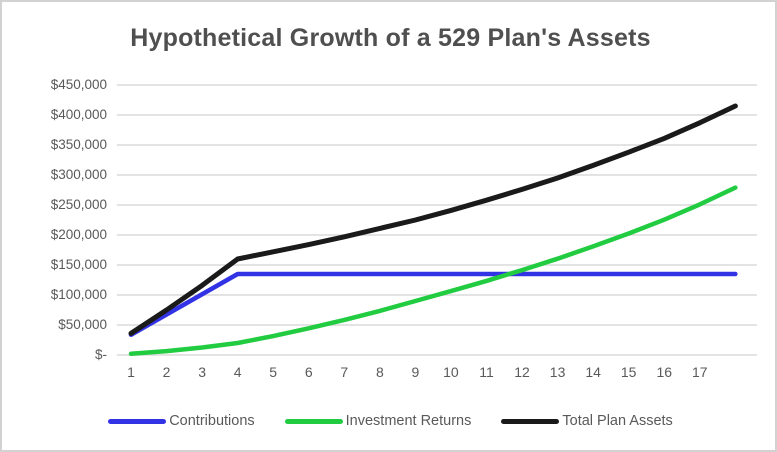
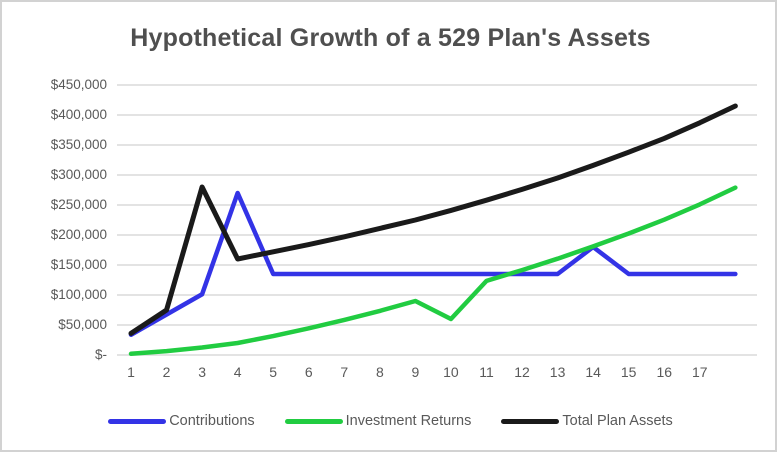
Total Plan Assets/3: $120000 -> $280000
Contributions/4: $140000 -> $270000
Investment Returns/10: $110000 -> $60000
Contributions/14: $140000 -> $180000
